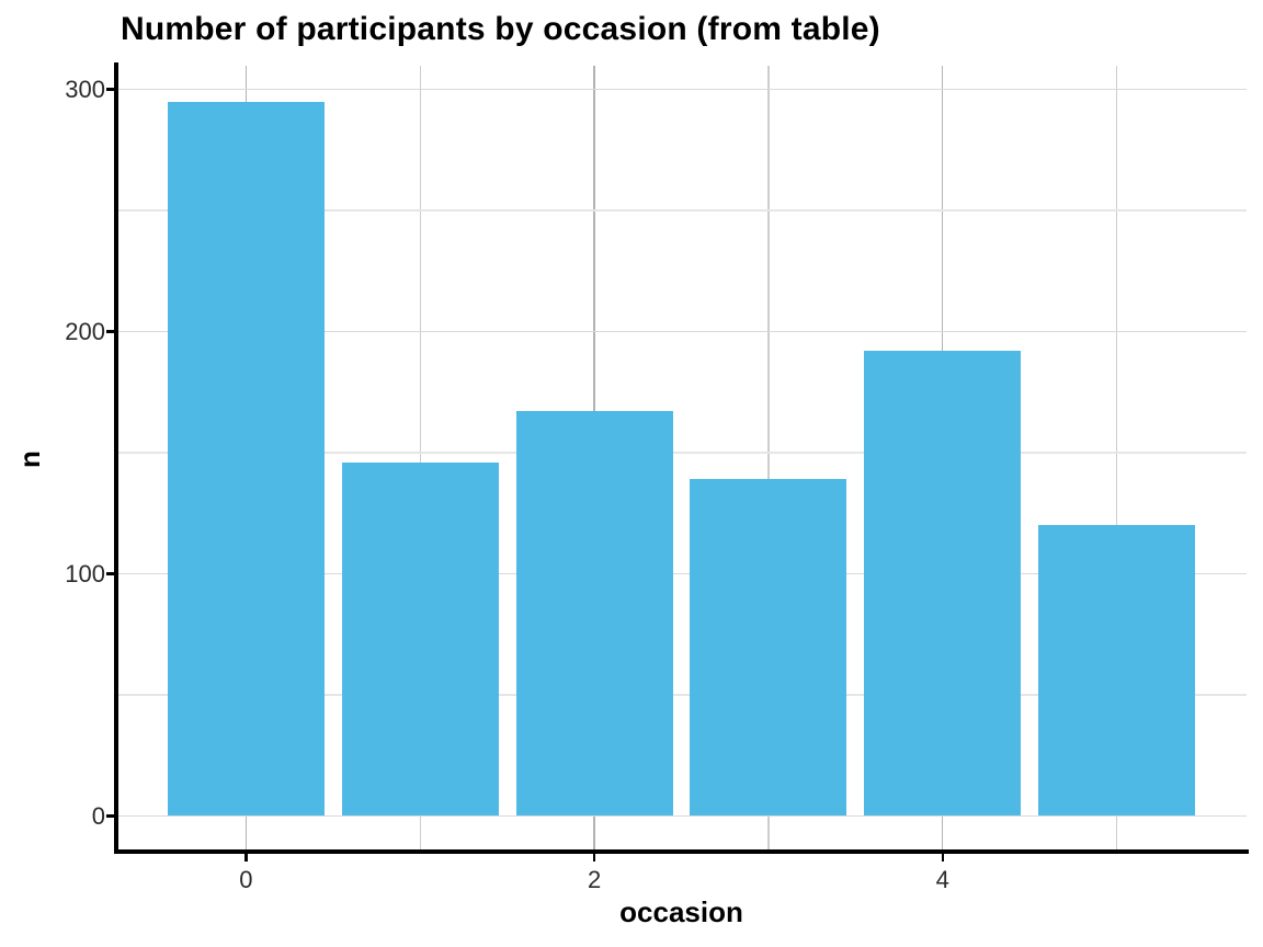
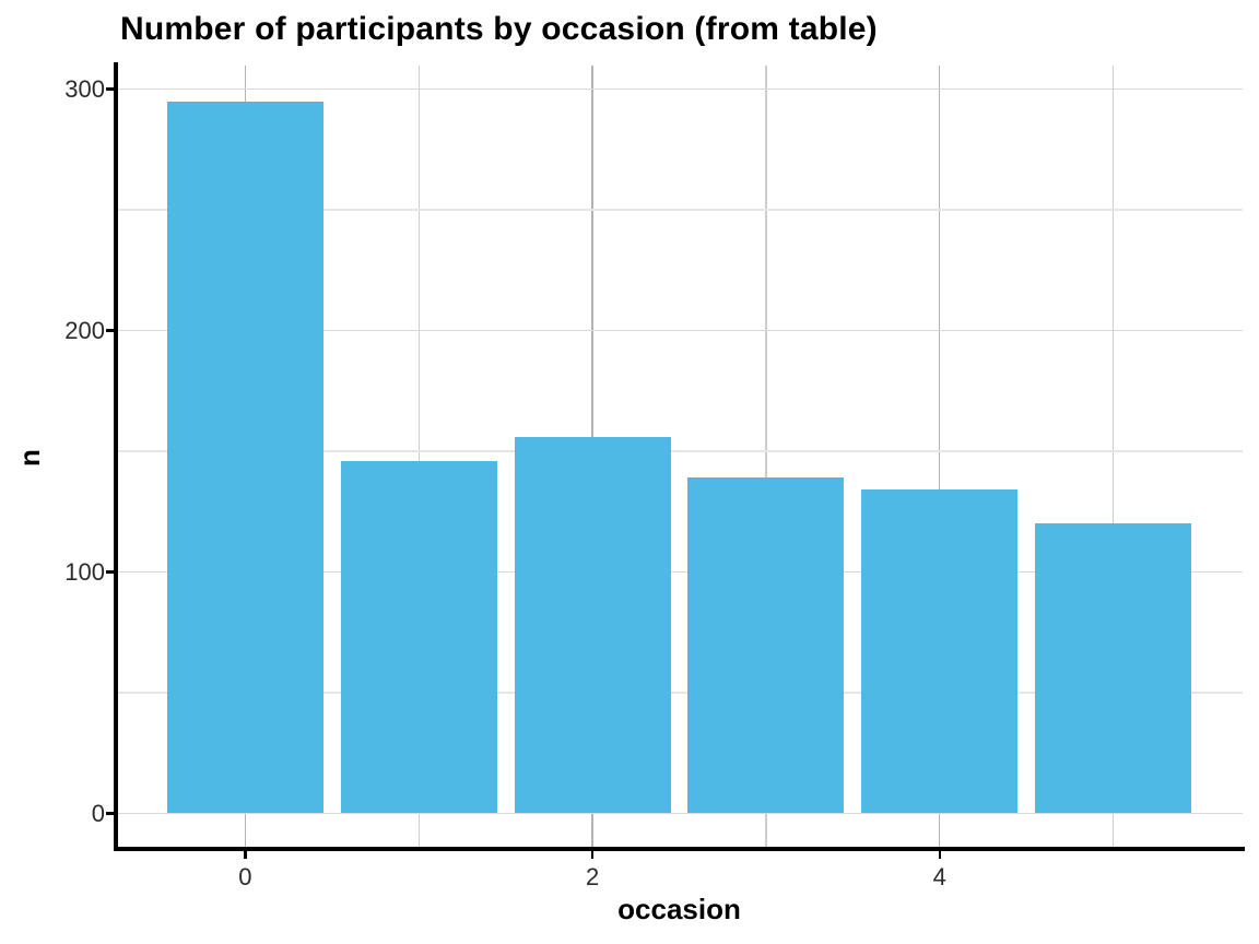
2: 167 -> 156
4: 192 -> 134
